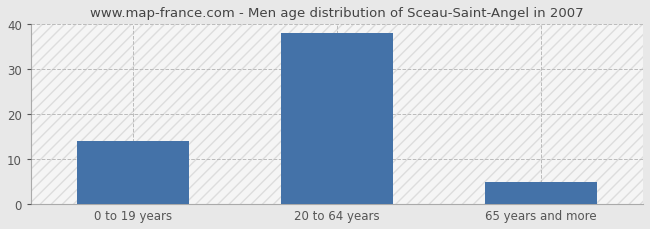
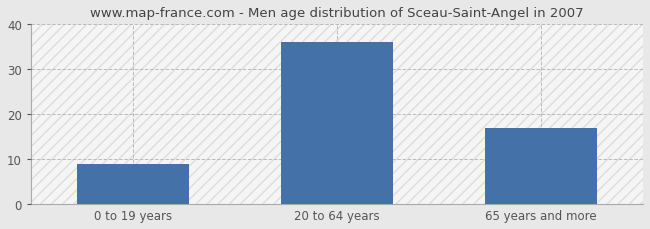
0 to 19 years: 14 -> 9
20 to 64 years: 38 -> 36
65 years and more: 5 -> 17
